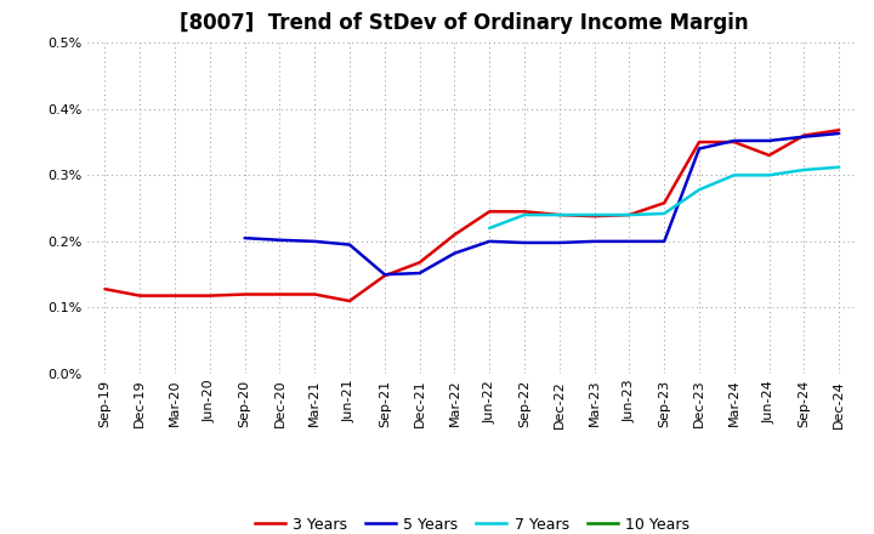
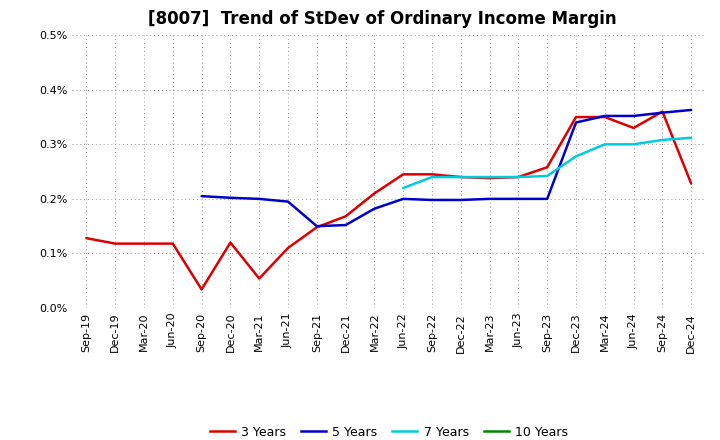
3 Years/Sep-20: 0.120% -> 0.034%
3 Years/Mar-21: 0.120% -> 0.054%
3 Years/Dec-24: 0.368% -> 0.228%
